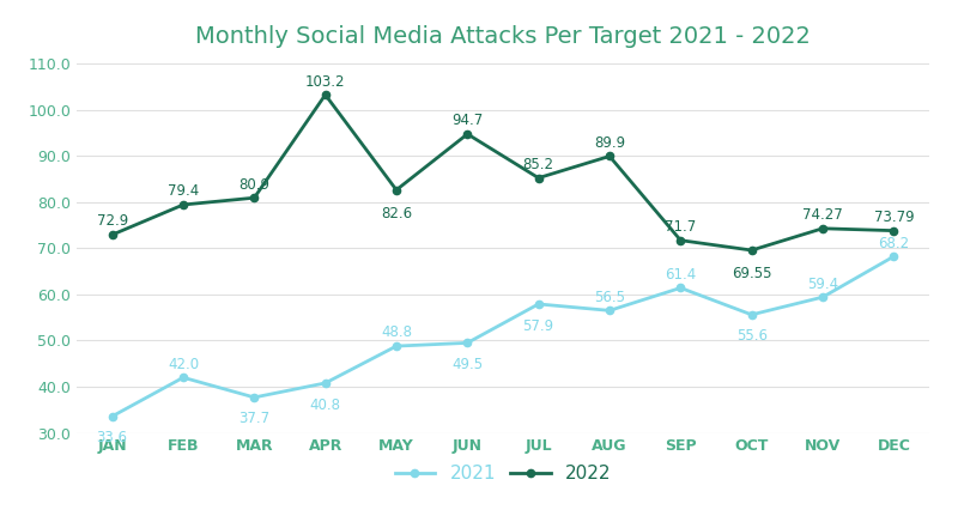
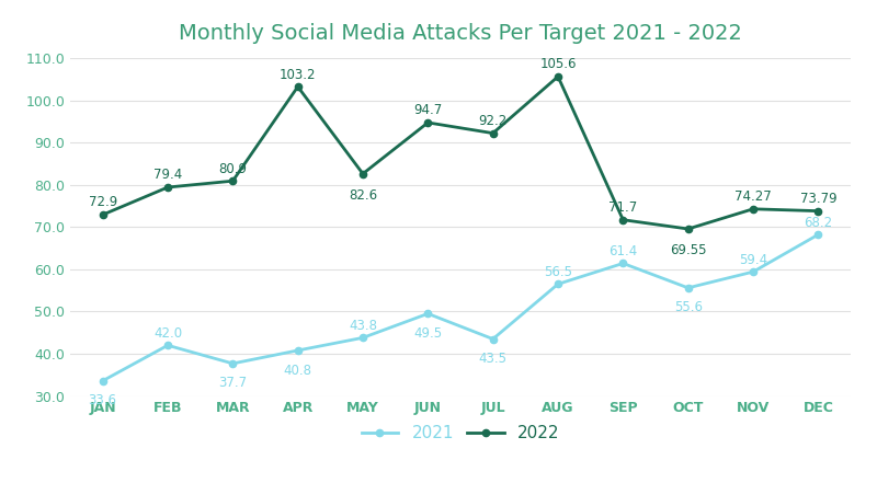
2021/MAY: 48.8 -> 43.8
2021/JUL: 57.9 -> 43.5
2022/JUL: 85.2 -> 92.2
2022/AUG: 89.9 -> 105.6
